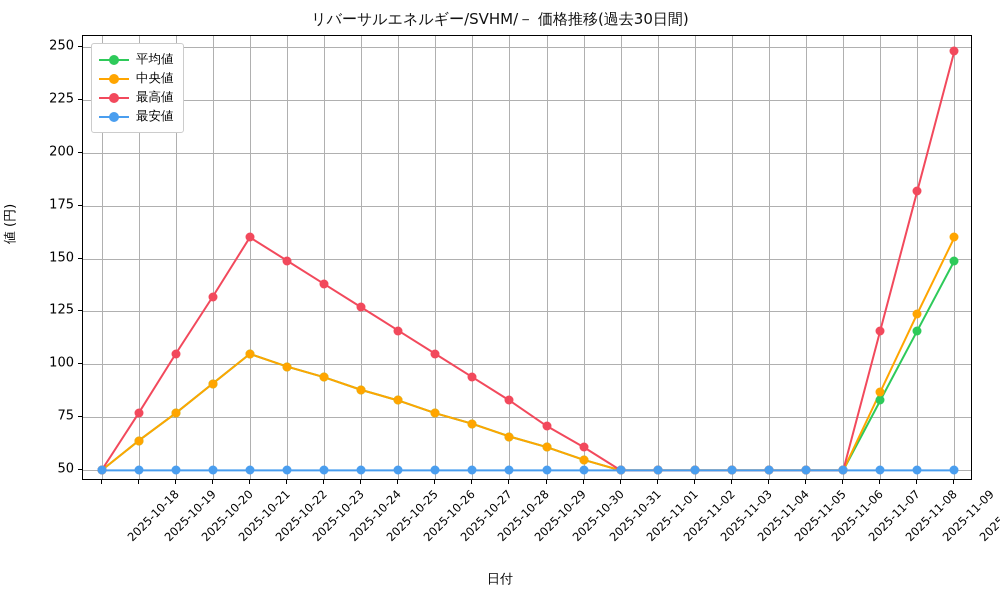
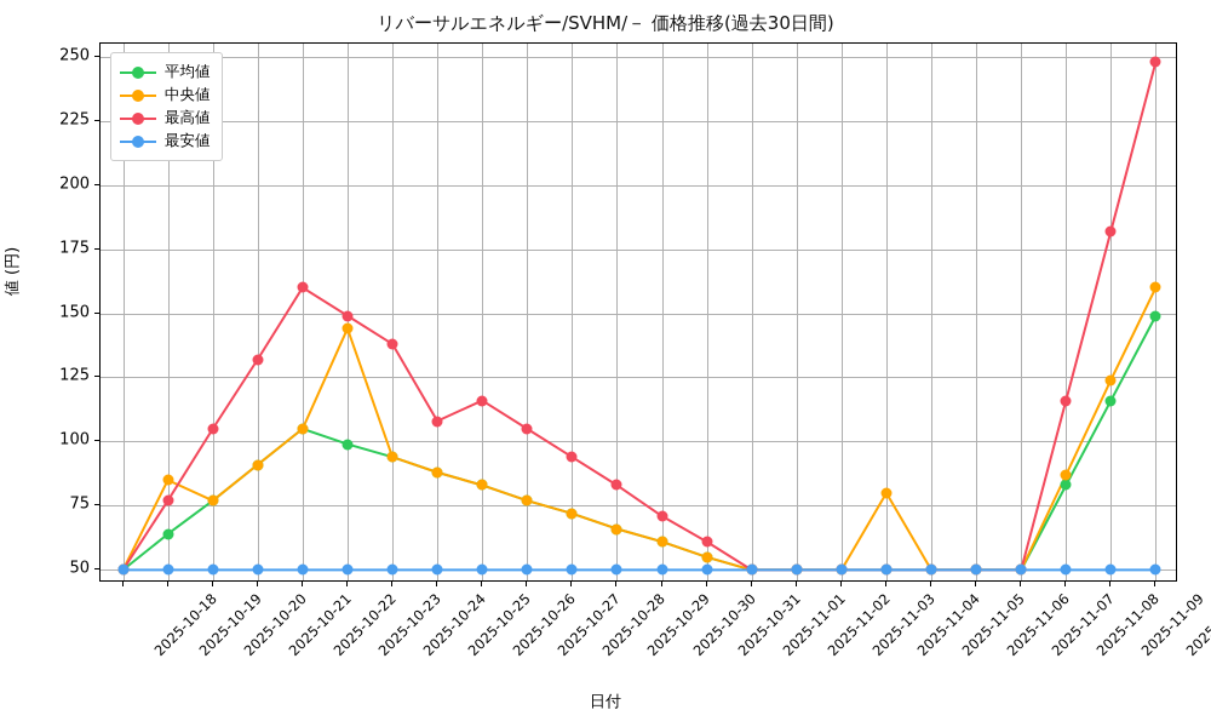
中央値/2025-10-19: 64 -> 85
中央値/2025-10-23: 99 -> 144
最高値/2025-10-25: 127 -> 108
中央値/2025-11-04: 50 -> 80
